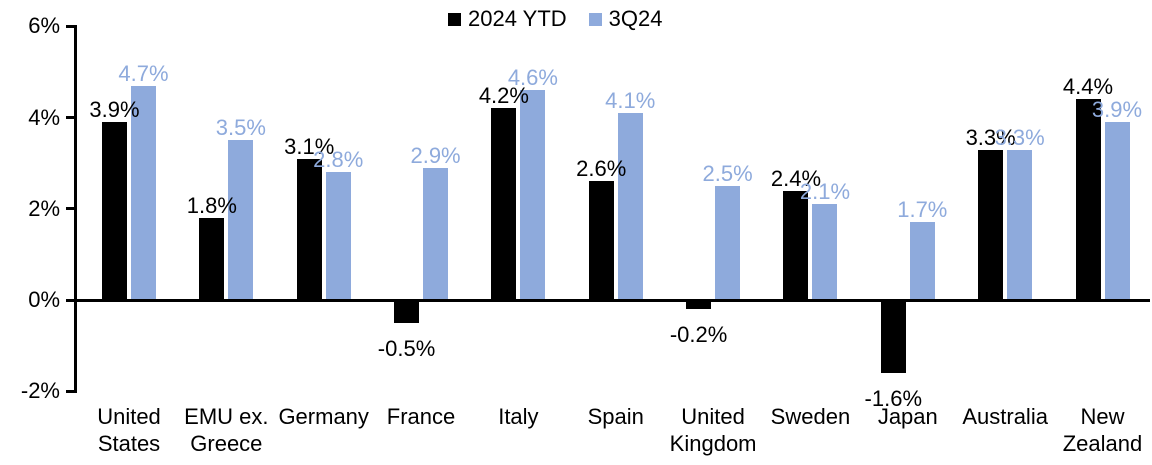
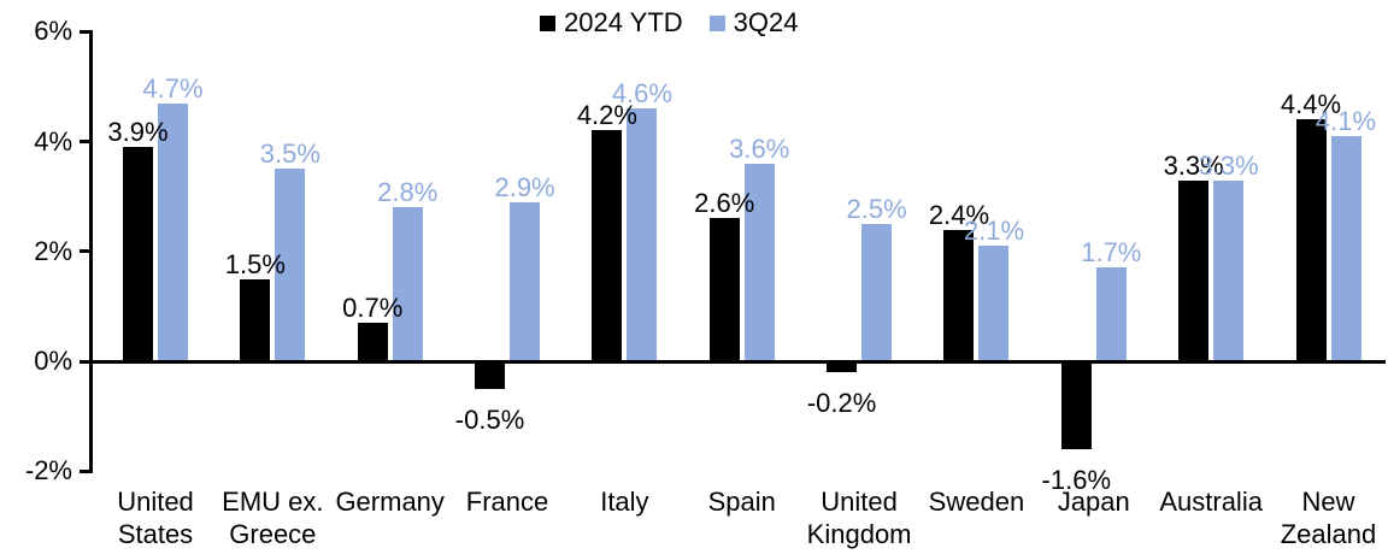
2024 YTD/EMU ex. Greece: 1.8% -> 1.5%
2024 YTD/Germany: 3.1% -> 0.7%
3Q24/Spain: 4.1% -> 3.6%
3Q24/New Zealand: 3.9% -> 4.1%
